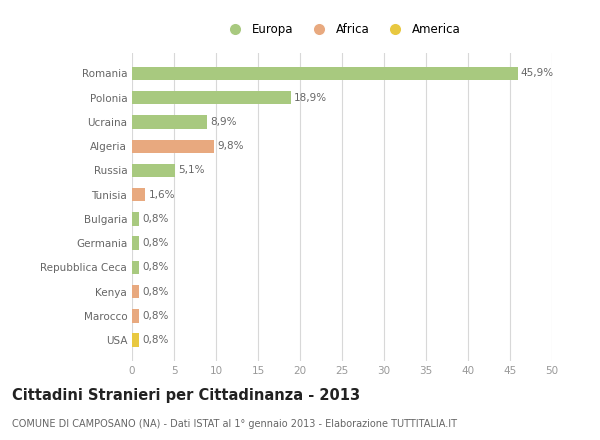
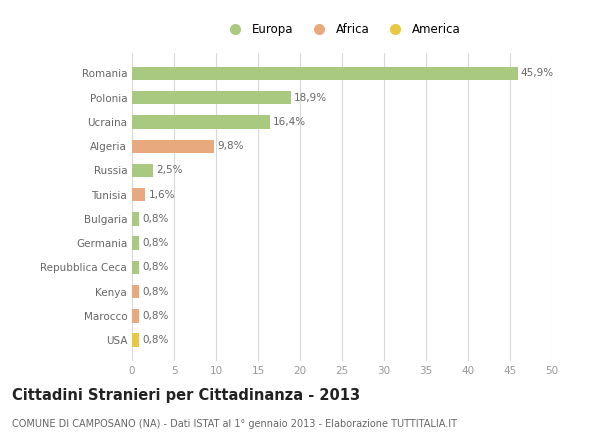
Ucraina: 8,9% -> 16,4%
Russia: 5,1% -> 2,5%
